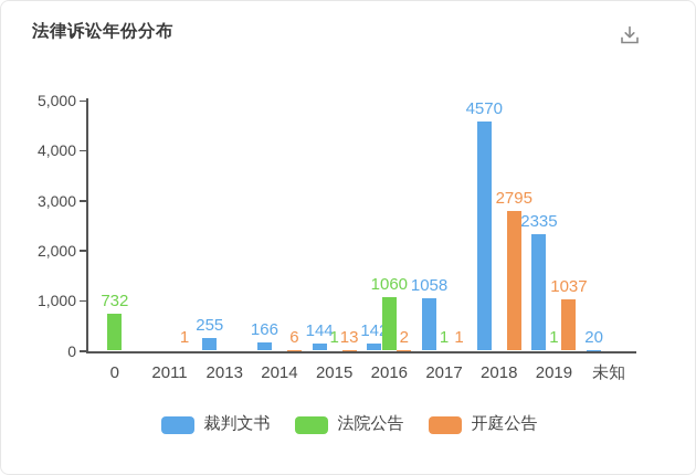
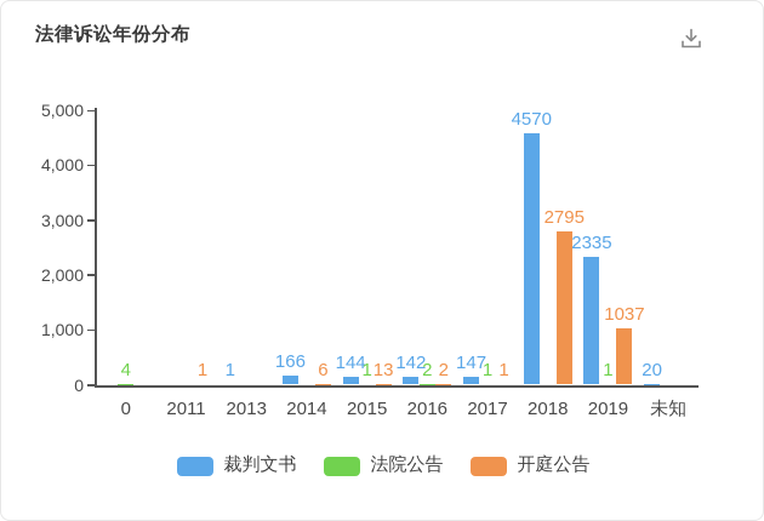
法院公告/0: 732 -> 4
裁判文书/2013: 255 -> 1
法院公告/2016: 1060 -> 2
裁判文书/2017: 1058 -> 147
